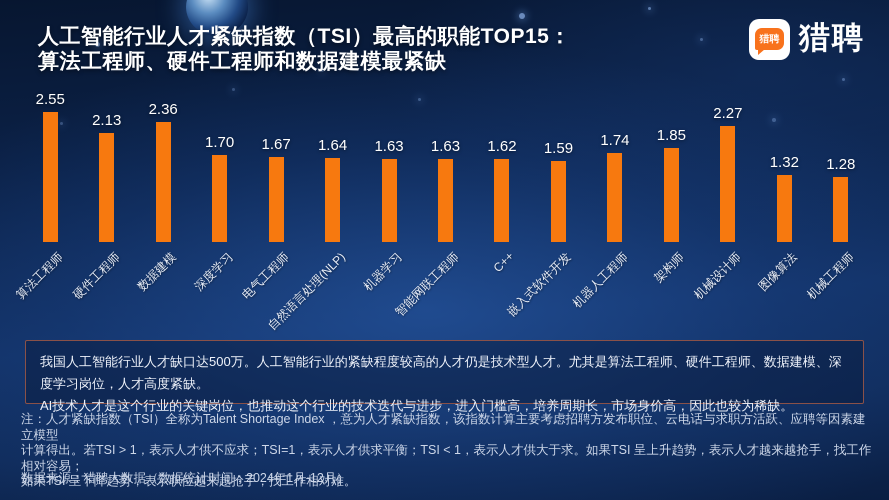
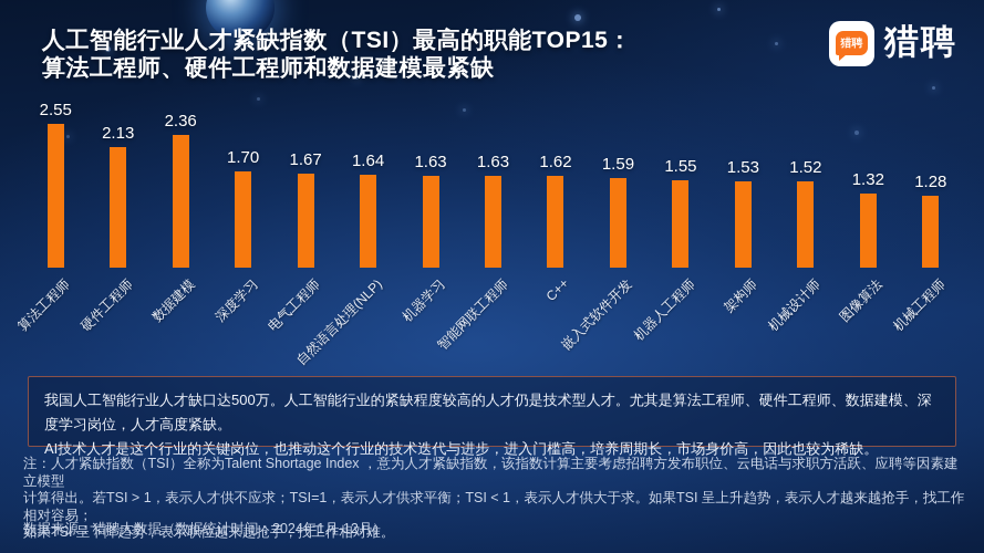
机器人工程师: 1.74 -> 1.55
架构师: 1.85 -> 1.53
机械设计师: 2.27 -> 1.52
